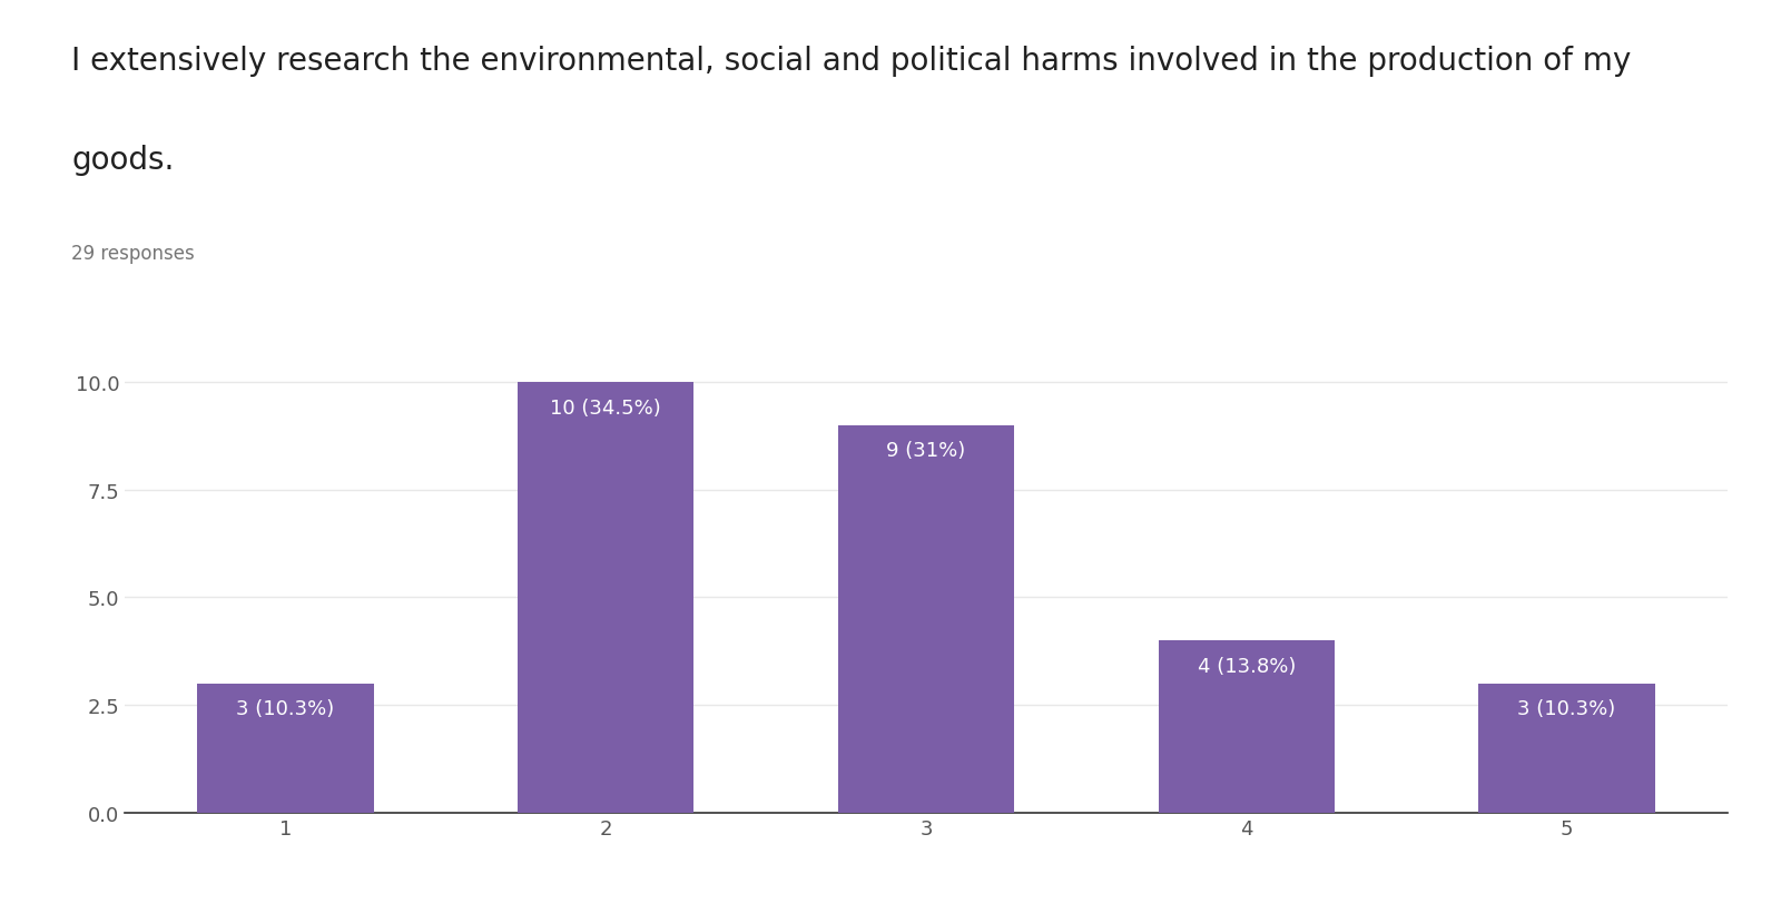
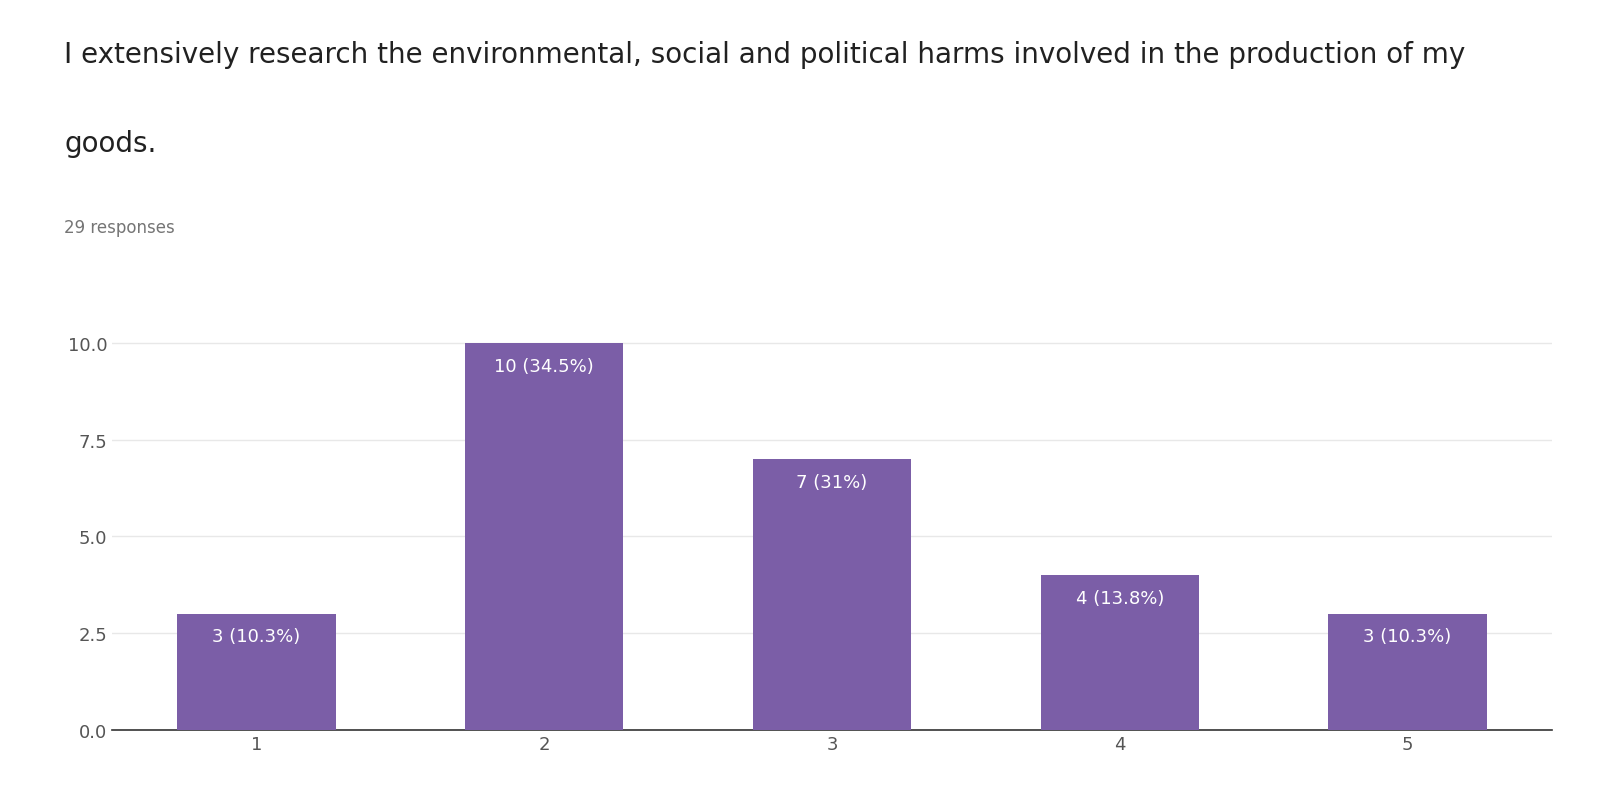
3: 9 -> 7
